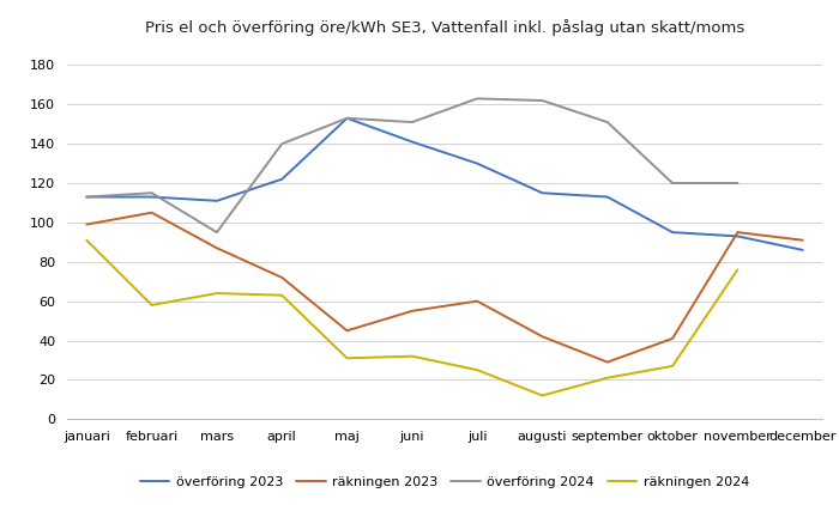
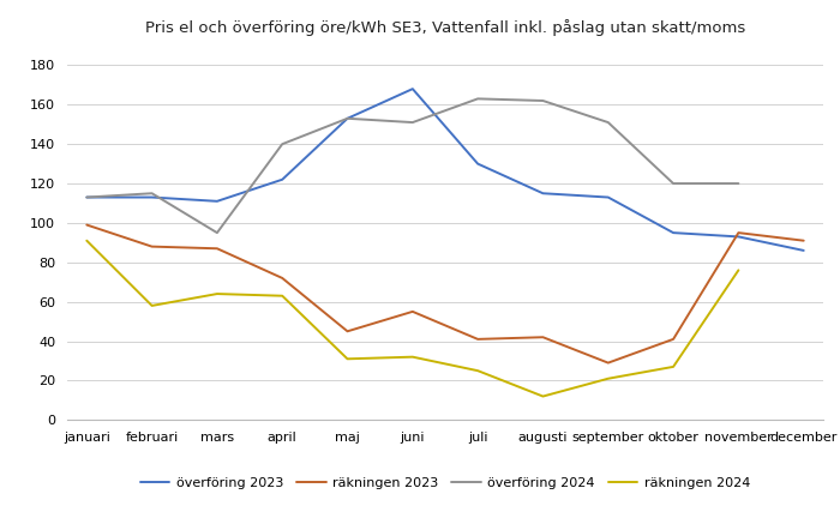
räkningen 2023/februari: 105 -> 88
överföring 2023/juni: 141 -> 168
räkningen 2023/juli: 60 -> 41
